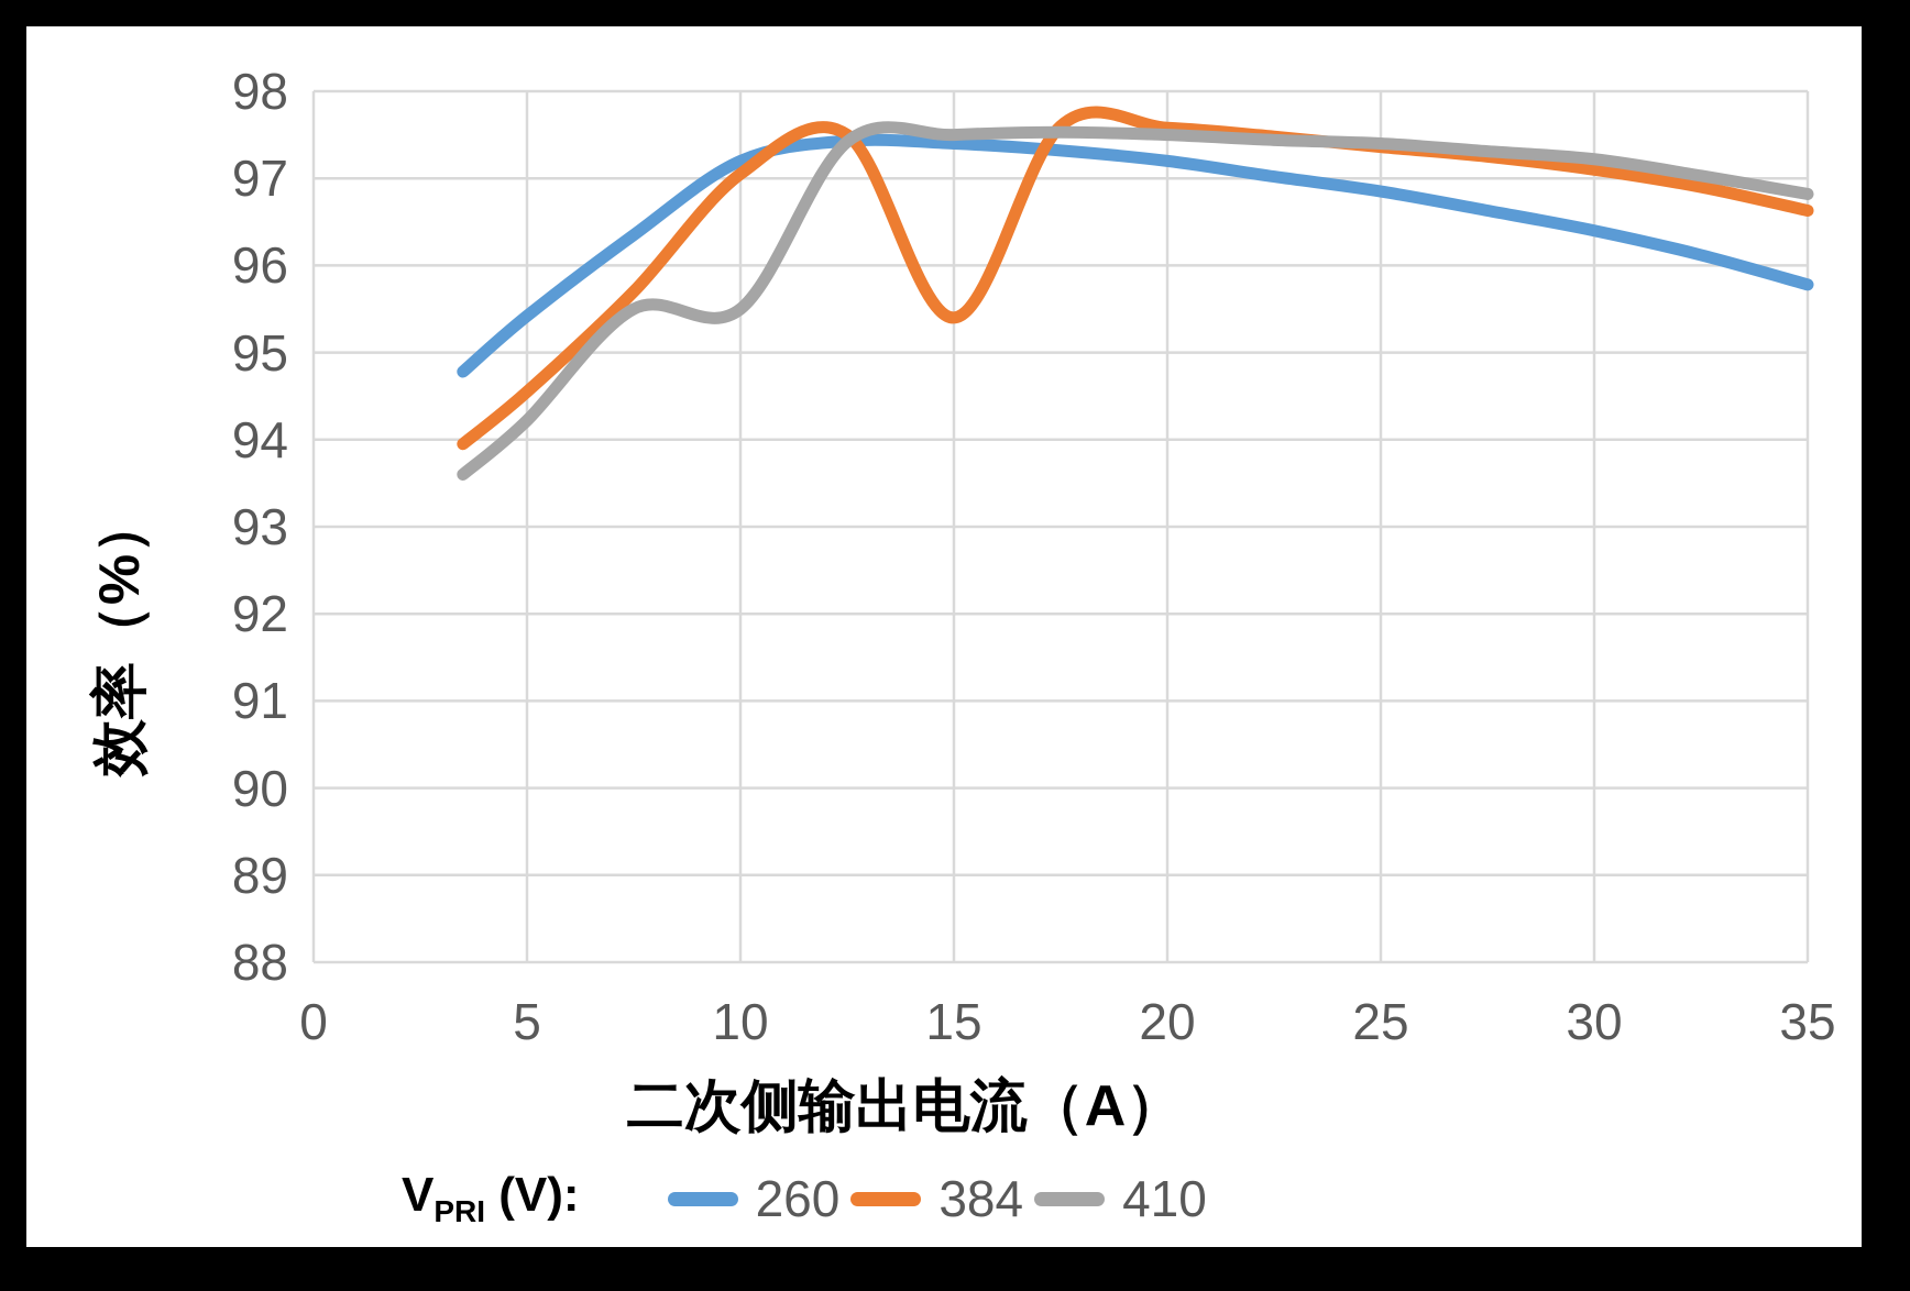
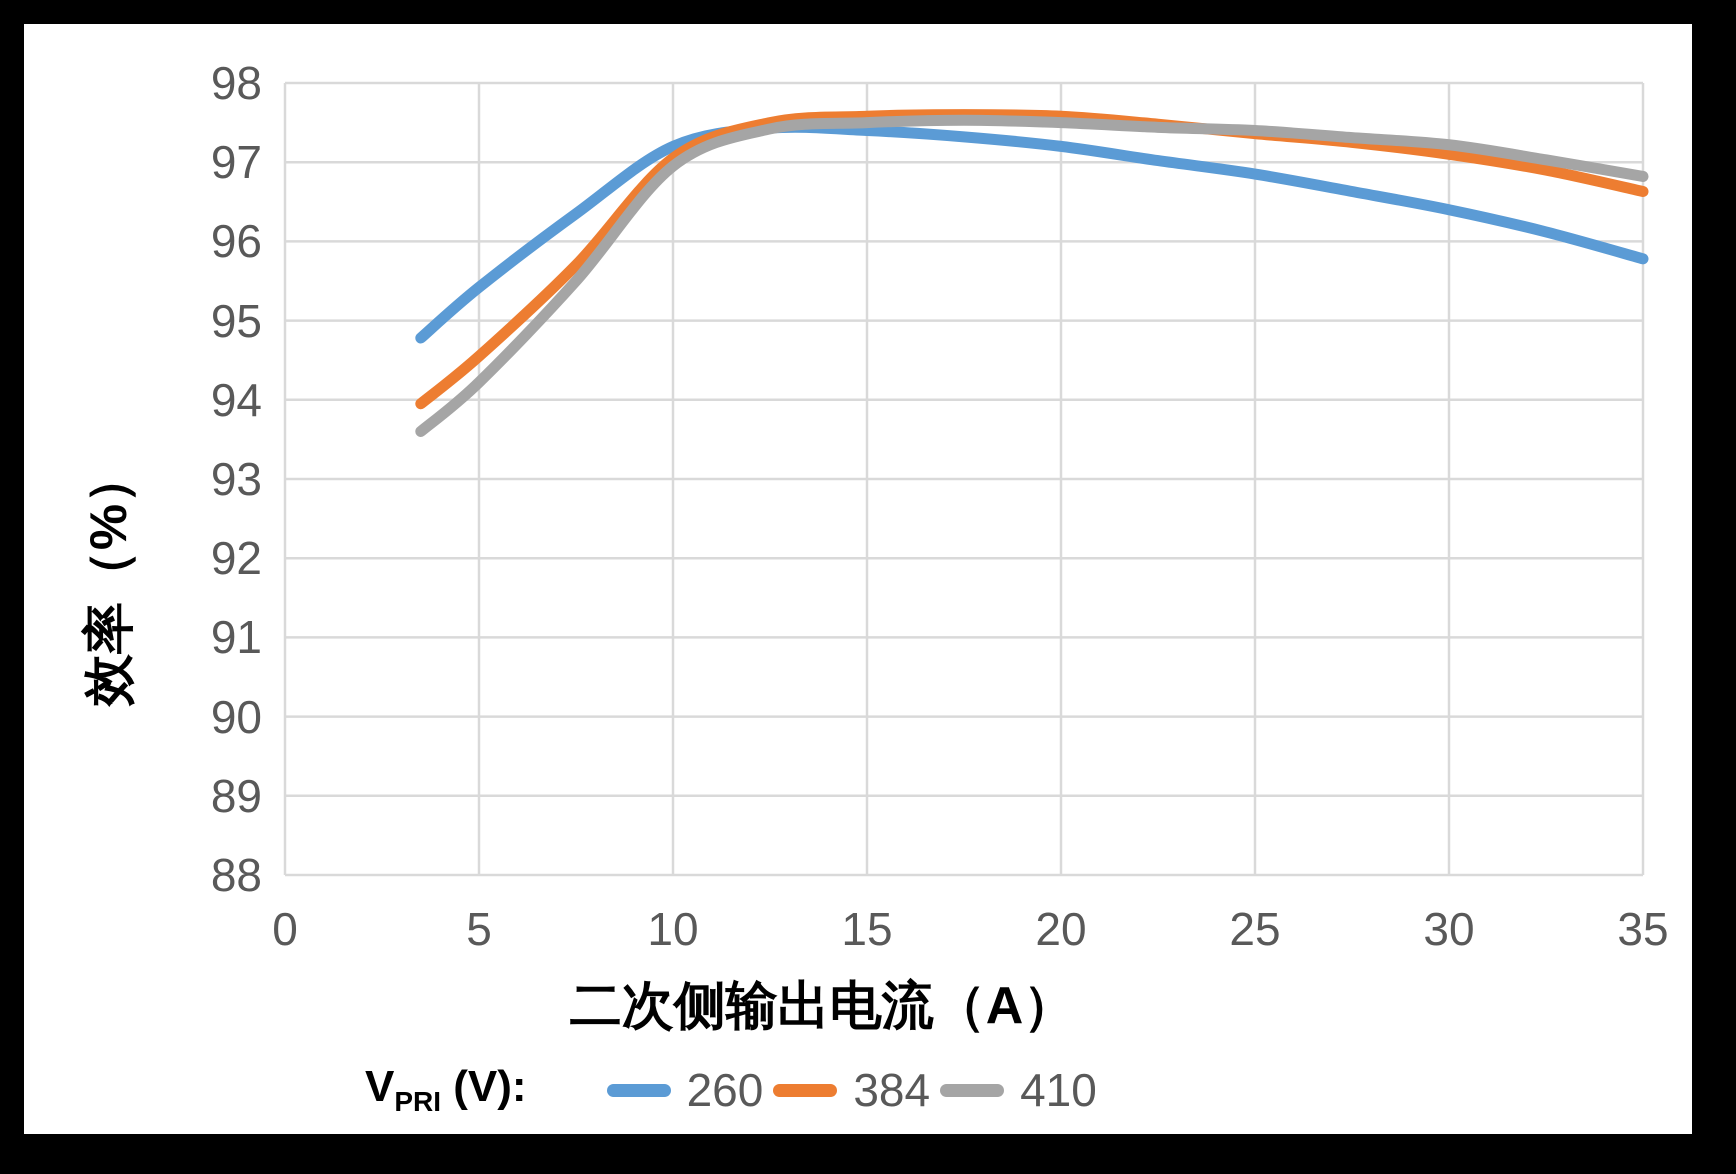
410/10: 95.5 -> 97.0
384/15: 95.4 -> 97.6
